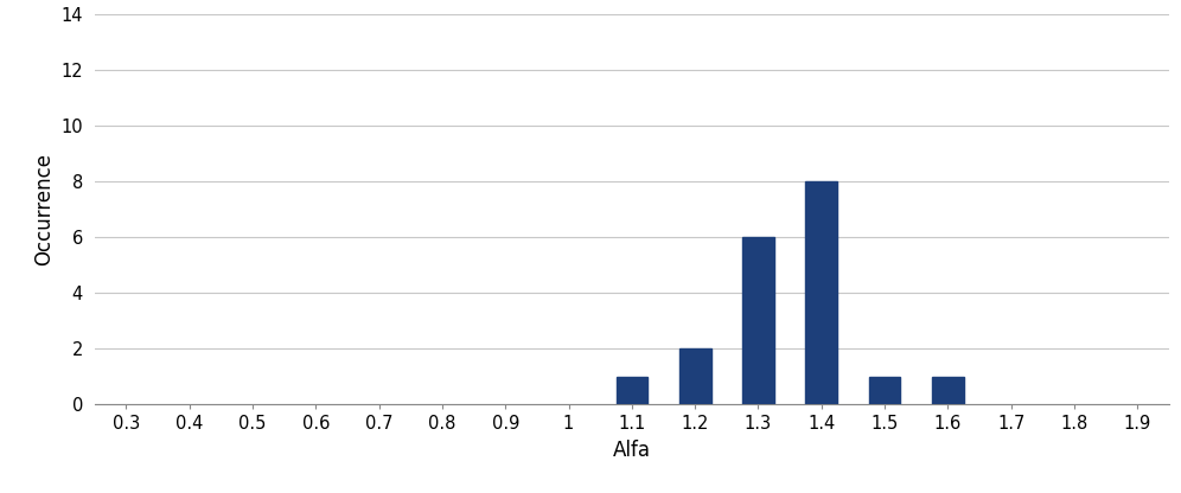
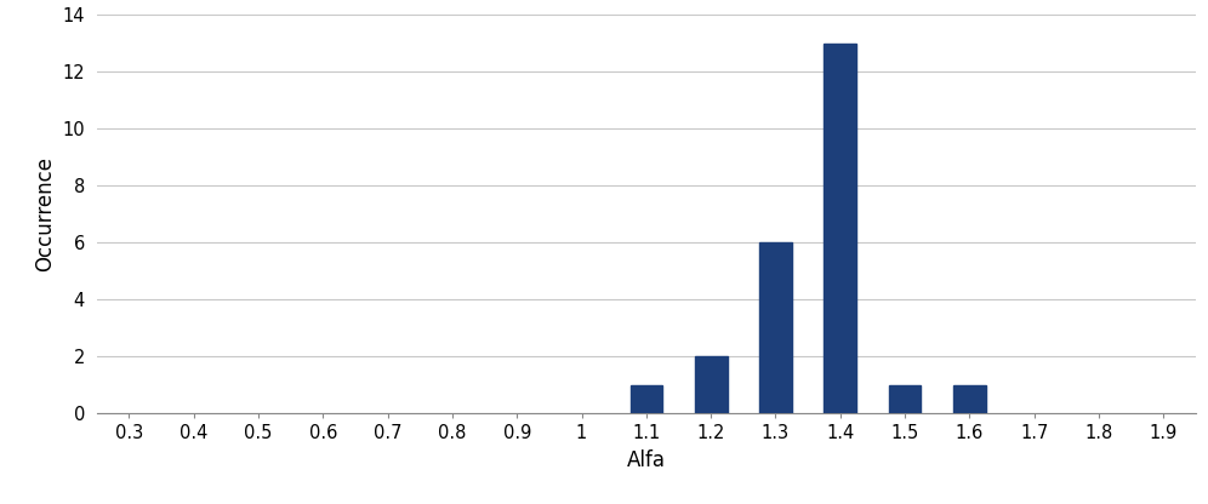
1.4: 8 -> 13
